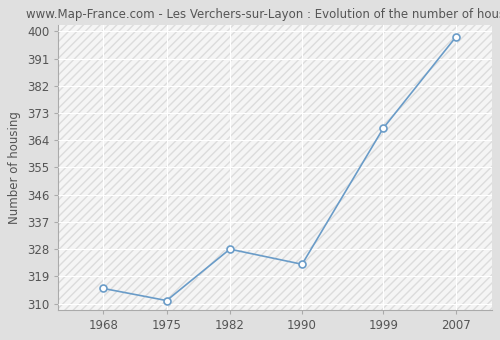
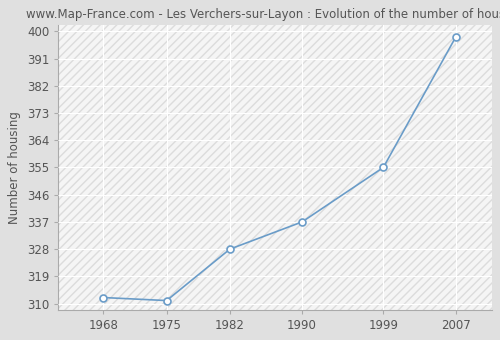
1968: 315 -> 312
1990: 323 -> 337
1999: 368 -> 355
